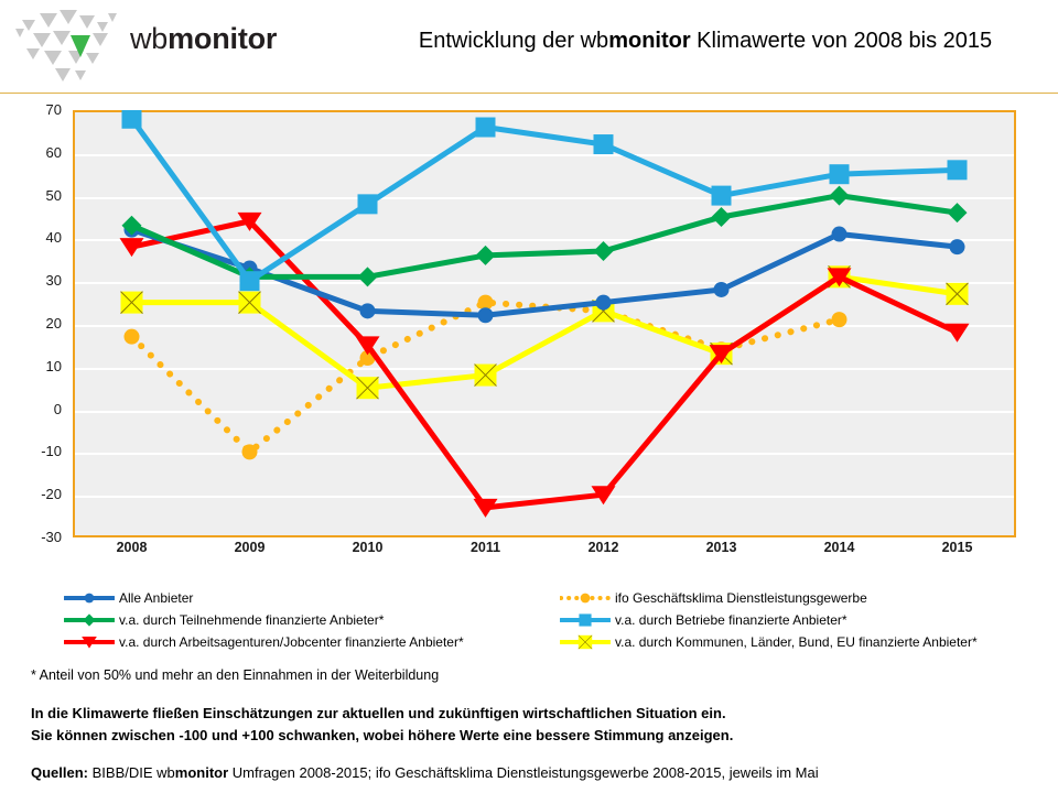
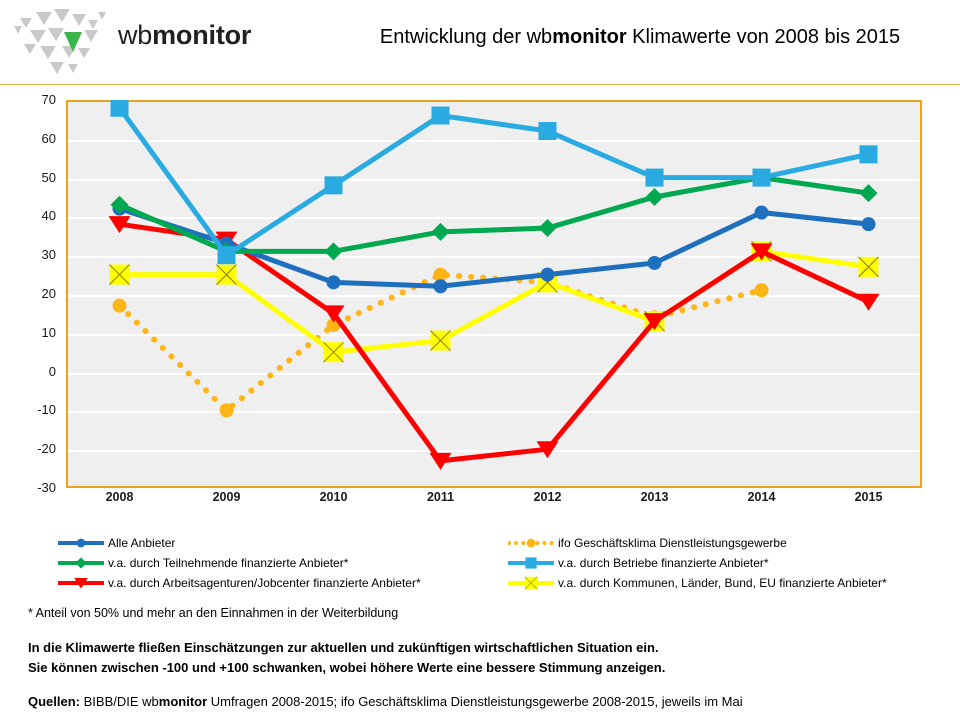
v.a. durch Arbeitsagenturen/Jobcenter finanzierte Anbieter*/2009: 44 -> 34
v.a. durch Betriebe finanzierte Anbieter*/2014: 55 -> 50
